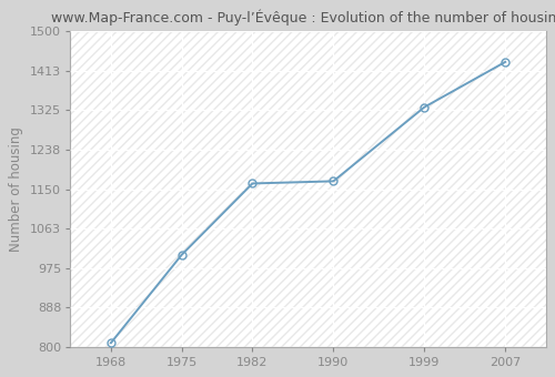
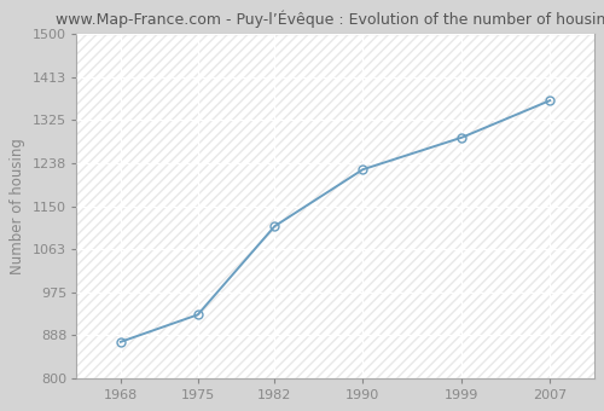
1968: 810 -> 875
1975: 1005 -> 930
1982: 1163 -> 1110
1990: 1168 -> 1225
1999: 1332 -> 1290
2007: 1432 -> 1365
